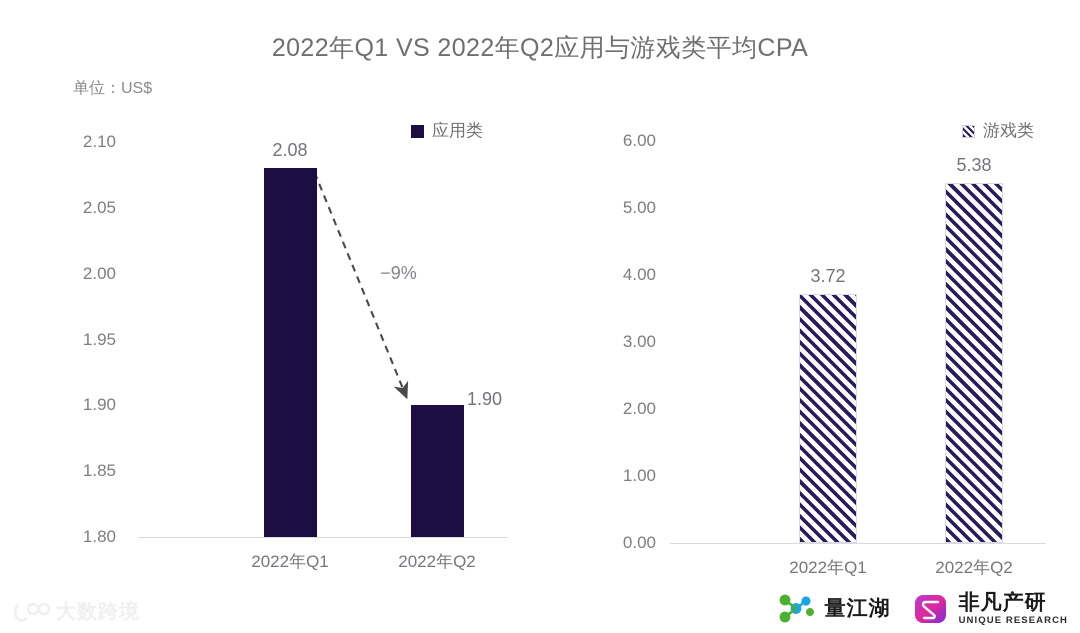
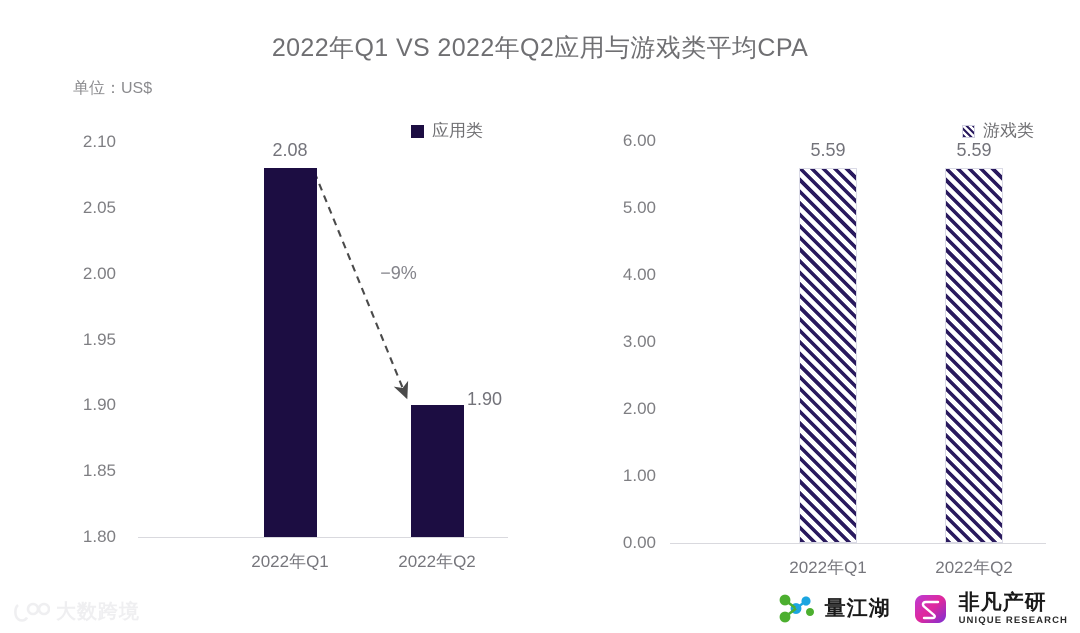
游戏类/2022年Q1: 3.72 -> 5.59
游戏类/2022年Q2: 5.38 -> 5.59
